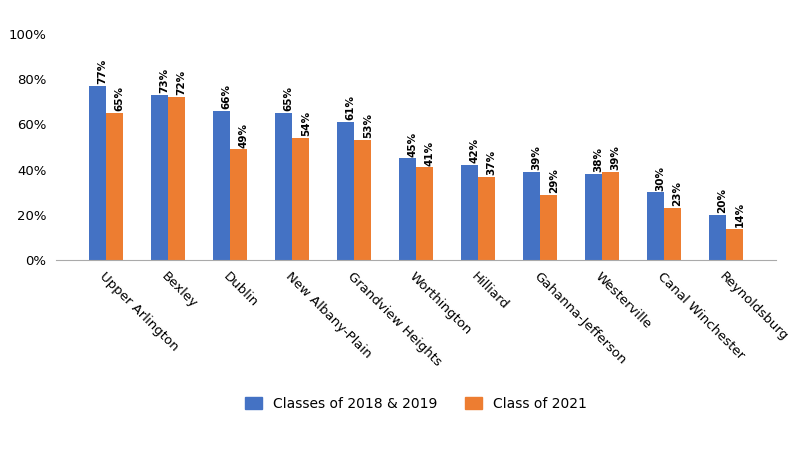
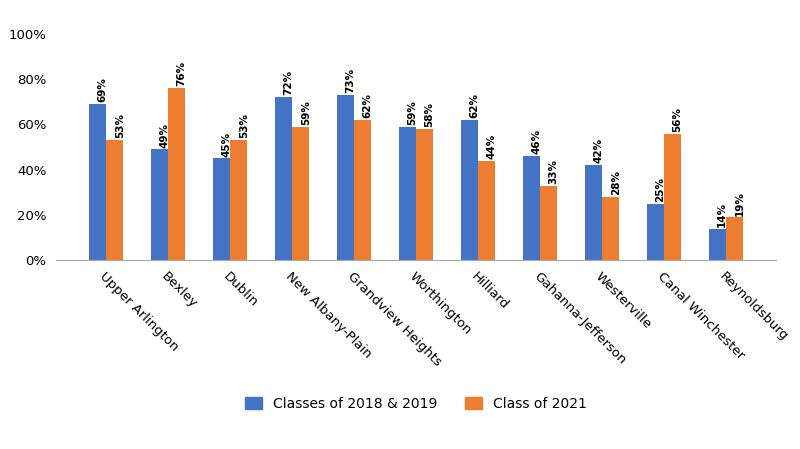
Classes of 2018 & 2019/Upper Arlington: 77% -> 69%
Class of 2021/Upper Arlington: 65% -> 53%
Classes of 2018 & 2019/Bexley: 73% -> 49%
Class of 2021/Bexley: 72% -> 76%
Classes of 2018 & 2019/Dublin: 66% -> 45%
Class of 2021/Dublin: 49% -> 53%
Classes of 2018 & 2019/New Albany-Plain: 65% -> 72%
Class of 2021/New Albany-Plain: 54% -> 59%
Classes of 2018 & 2019/Grandview Heights: 61% -> 73%
Class of 2021/Grandview Heights: 53% -> 62%
Classes of 2018 & 2019/Worthington: 45% -> 59%
Class of 2021/Worthington: 41% -> 58%
Classes of 2018 & 2019/Hilliard: 42% -> 62%
Class of 2021/Hilliard: 37% -> 44%
Classes of 2018 & 2019/Gahanna-Jefferson: 39% -> 46%
Class of 2021/Gahanna-Jefferson: 29% -> 33%
Classes of 2018 & 2019/Westerville: 38% -> 42%
Class of 2021/Westerville: 39% -> 28%
Classes of 2018 & 2019/Canal Winchester: 30% -> 25%
Class of 2021/Canal Winchester: 23% -> 56%
Classes of 2018 & 2019/Reynoldsburg: 20% -> 14%
Class of 2021/Reynoldsburg: 14% -> 19%
